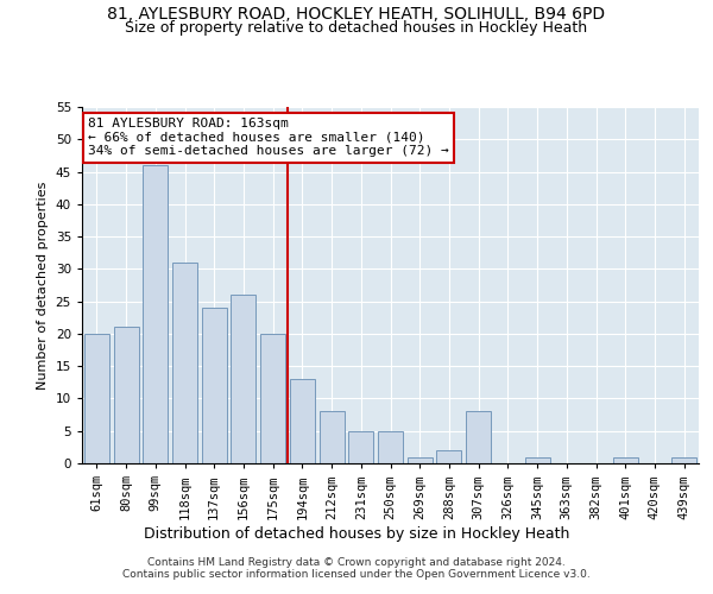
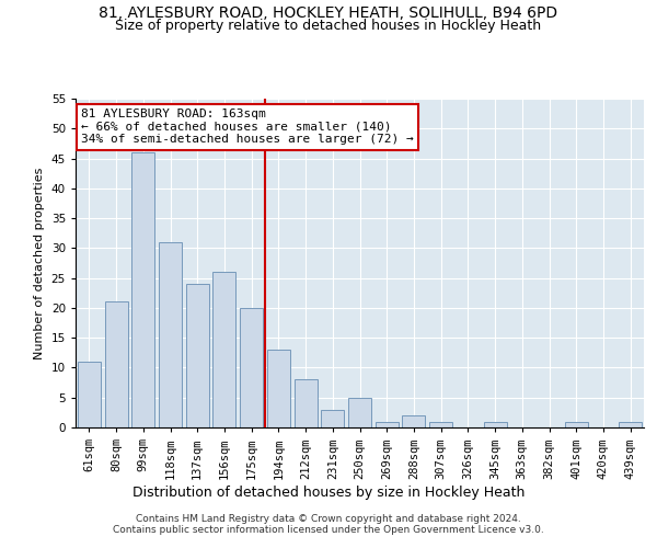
61sqm: 20 -> 11
231sqm: 5 -> 3
307sqm: 8 -> 1
